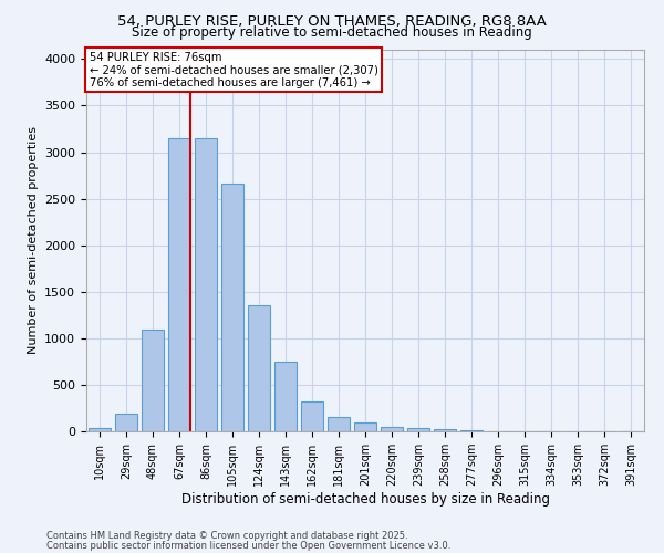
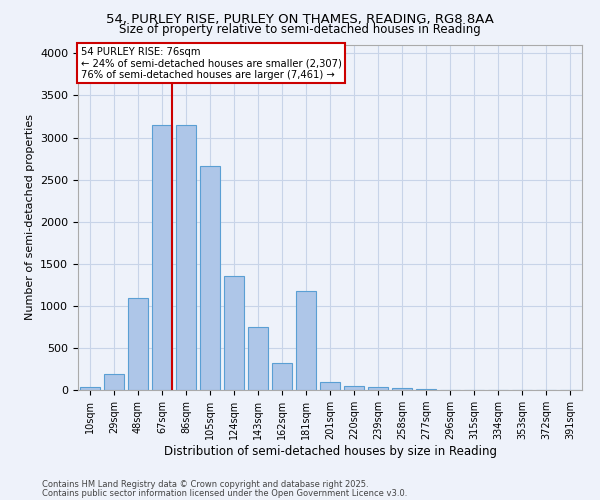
181sqm: 160 -> 1180
